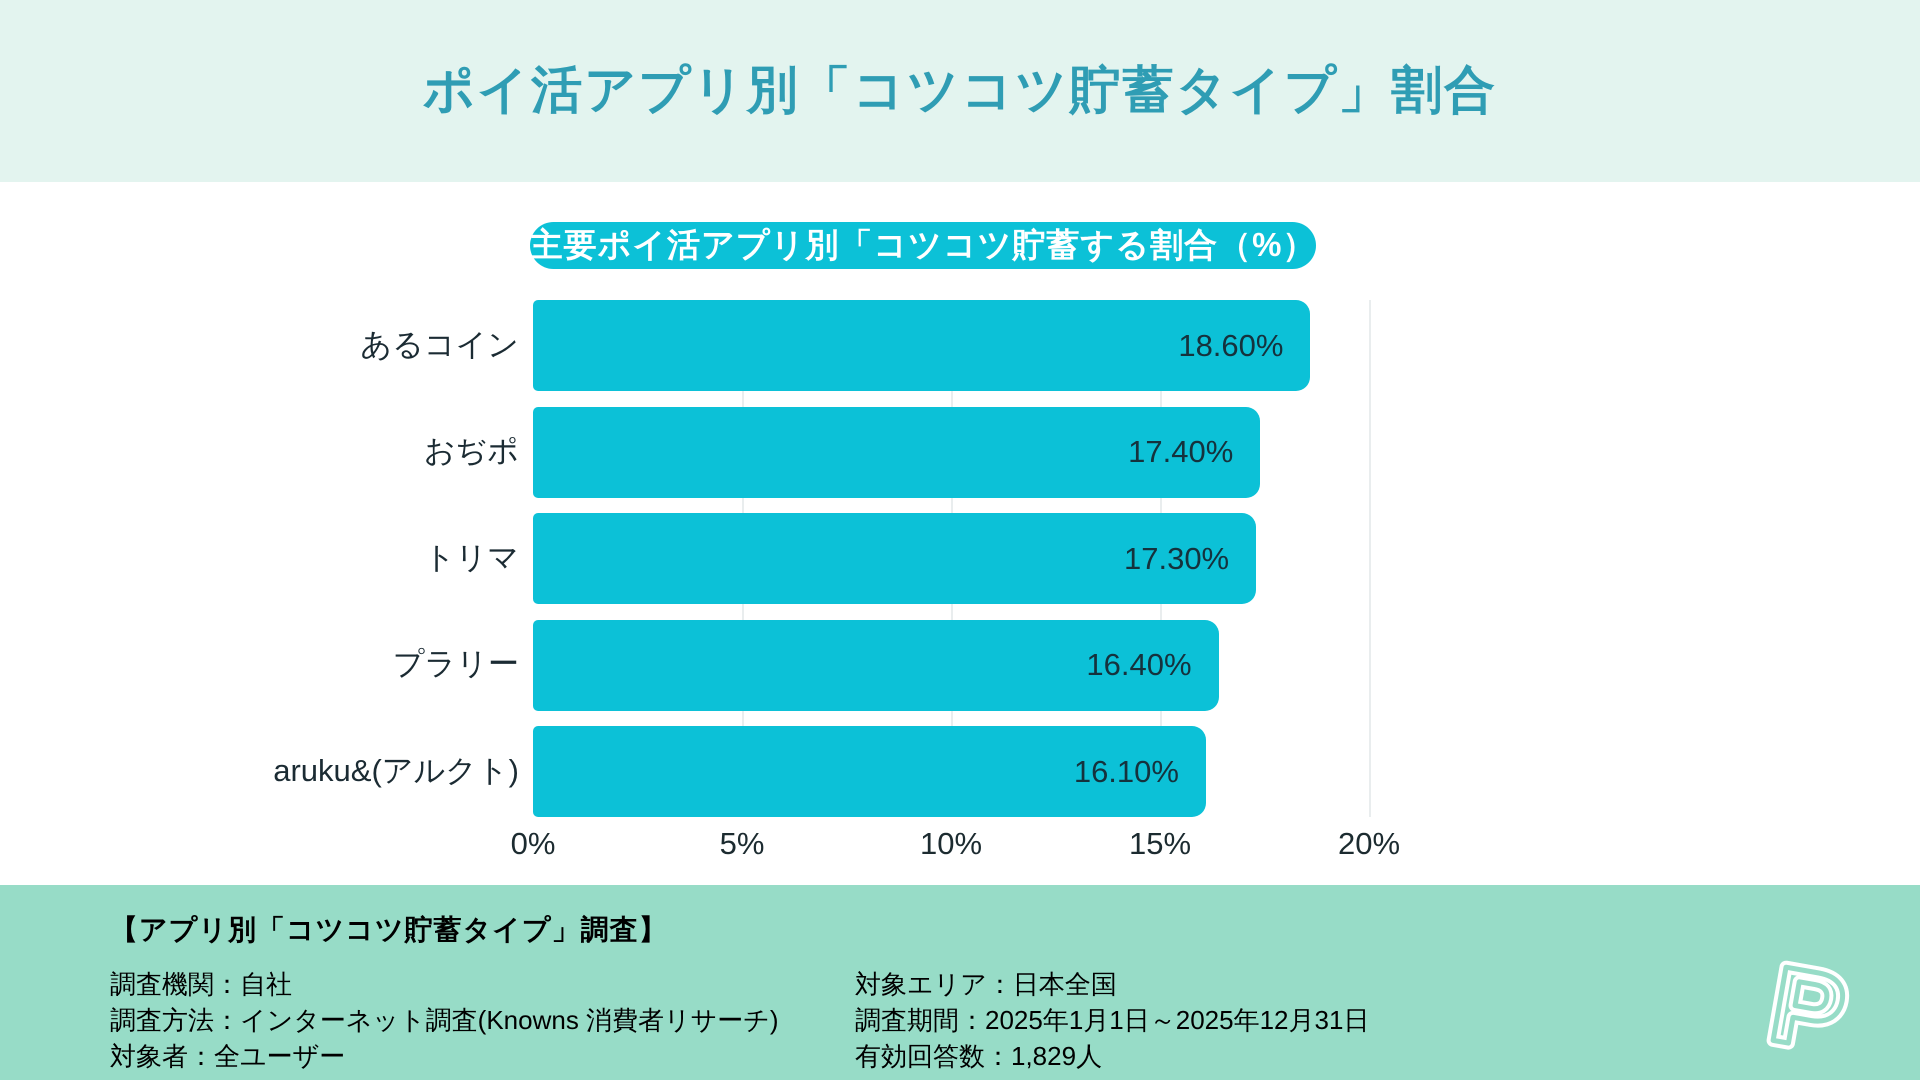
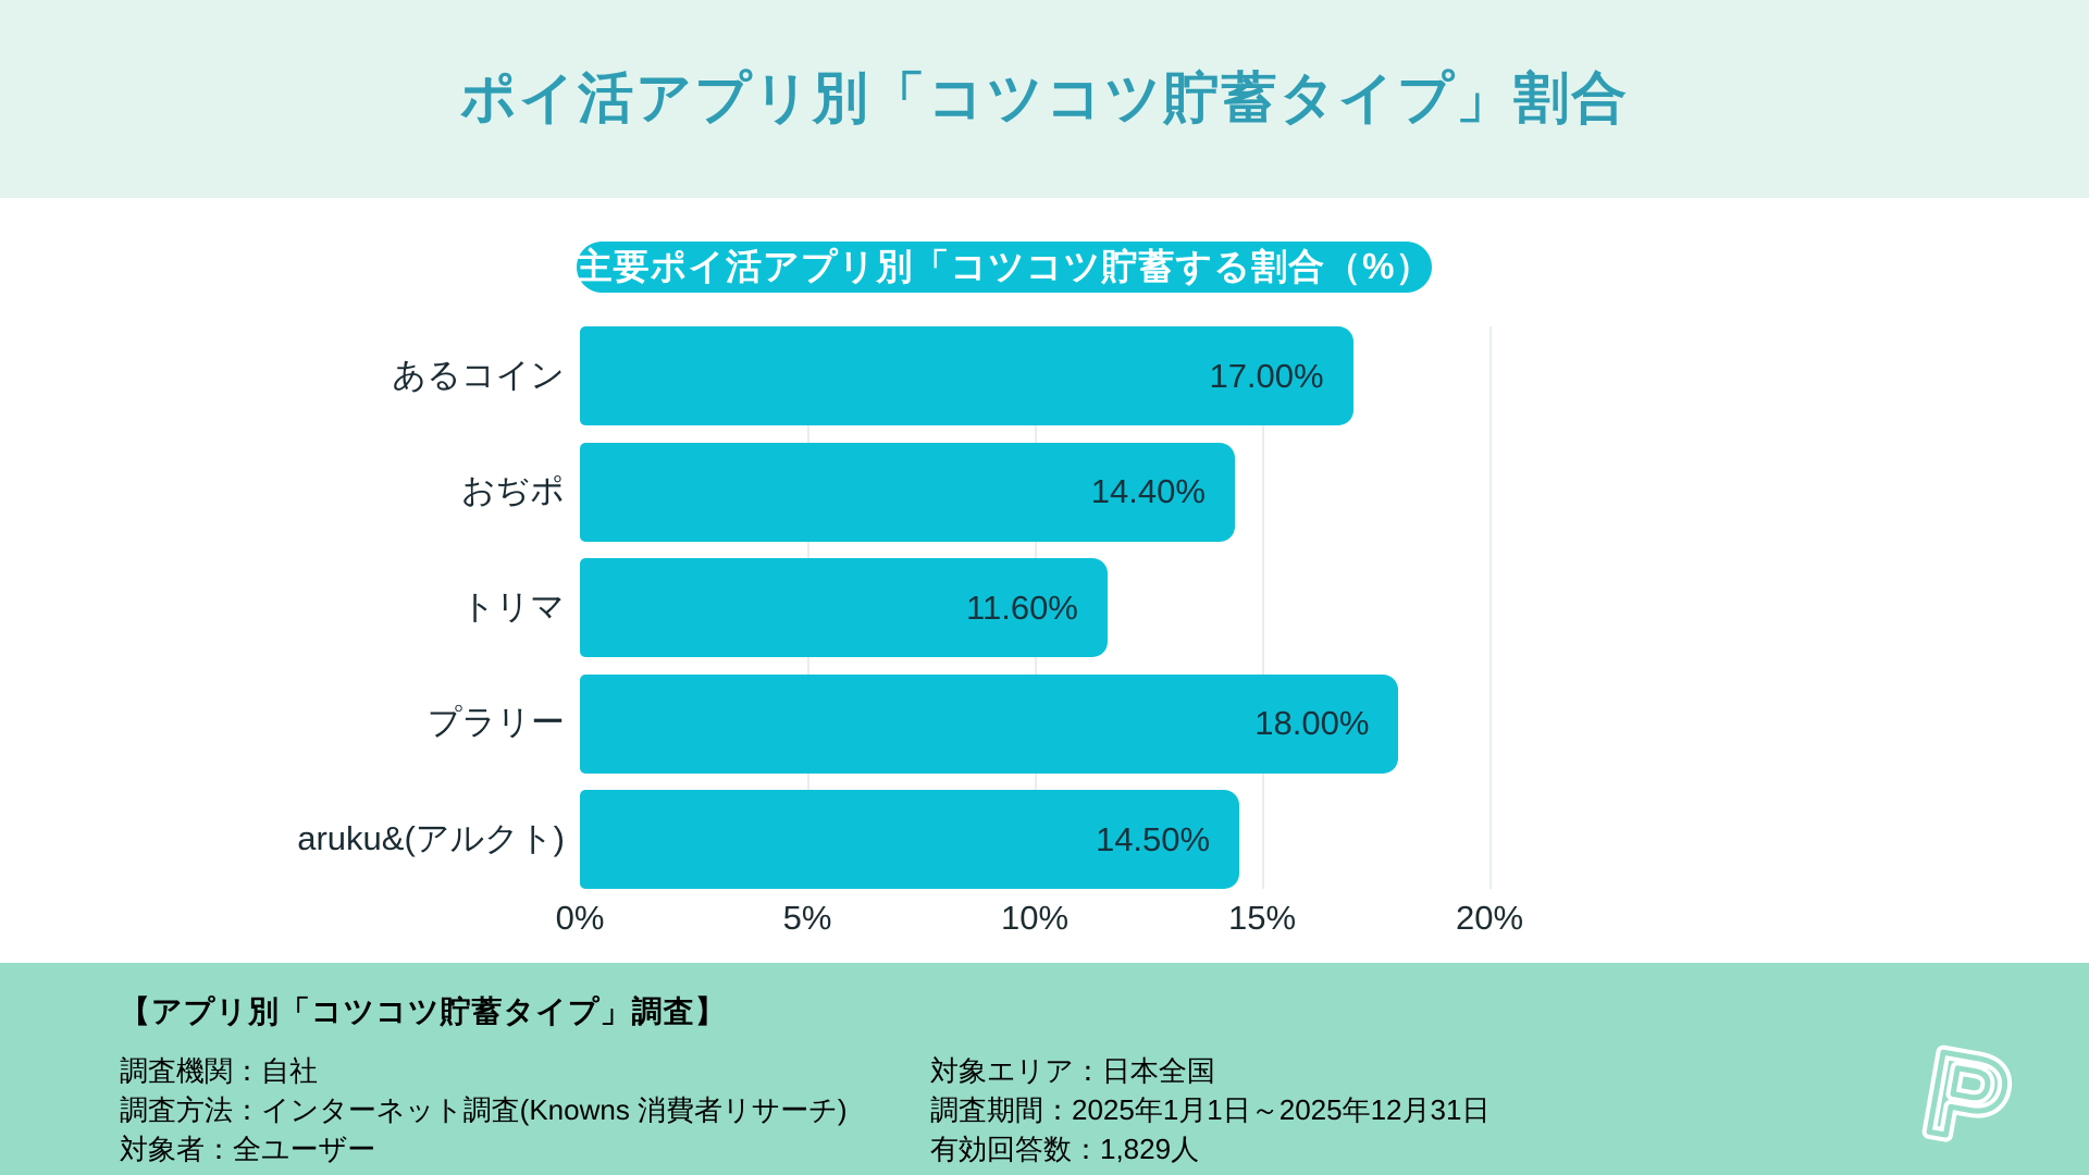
あるコイン: 18.60% -> 17.00%
おぢポ: 17.40% -> 14.40%
トリマ: 17.30% -> 11.60%
プラリー: 16.40% -> 18.00%
aruku&(アルクト): 16.10% -> 14.50%
